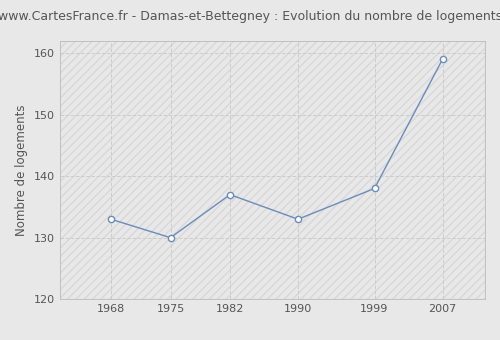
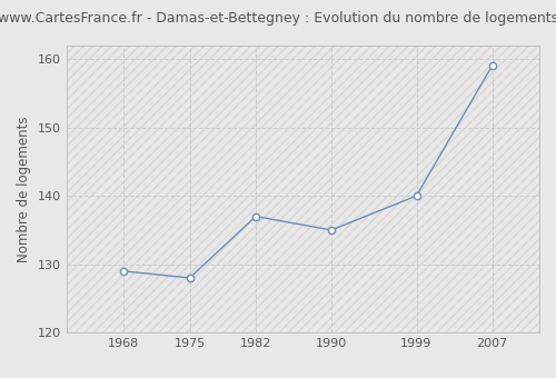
1968: 133 -> 129
1975: 130 -> 128
1990: 133 -> 135
1999: 138 -> 140
